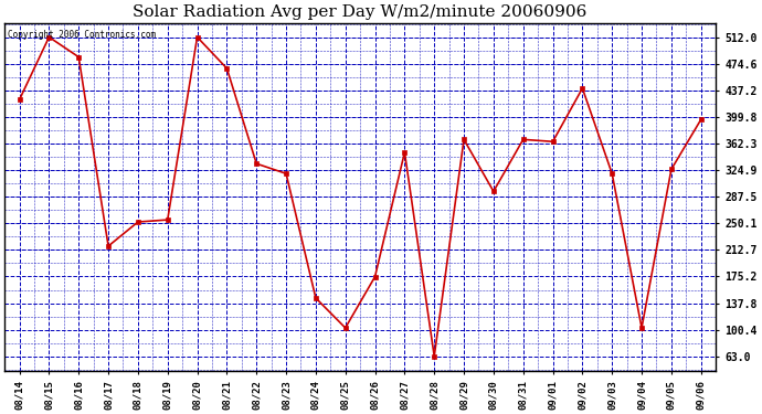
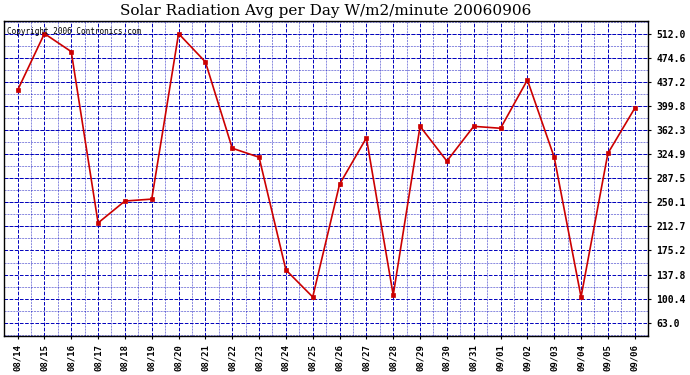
08/26: 175 -> 278
08/28: 63 -> 106
08/30: 295 -> 314
